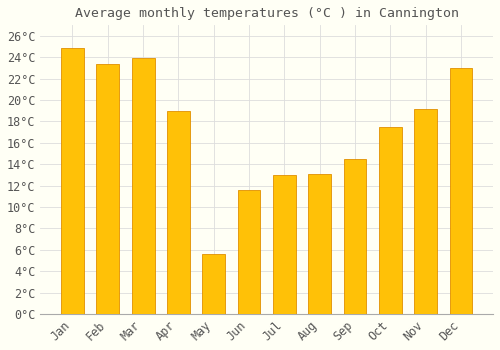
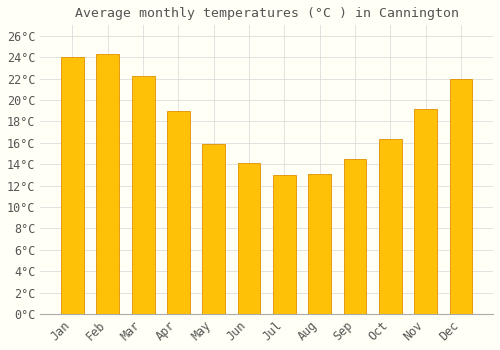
Jan: 24.9°C -> 24.0°C
Feb: 23.4°C -> 24.3°C
Mar: 23.9°C -> 22.3°C
May: 5.6°C -> 15.9°C
Jun: 11.6°C -> 14.1°C
Oct: 17.5°C -> 16.4°C
Dec: 23.0°C -> 22.0°C
